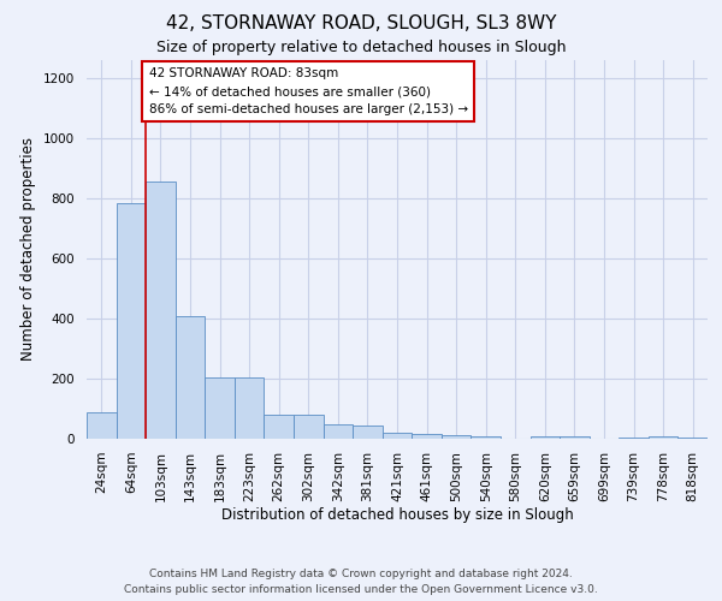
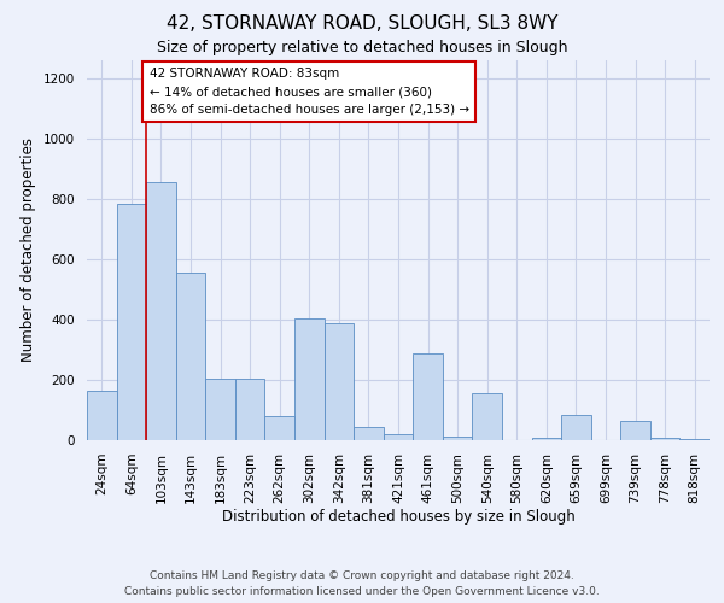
24sqm: 90 -> 165
143sqm: 410 -> 555
302sqm: 80 -> 405
342sqm: 50 -> 390
461sqm: 15 -> 290
540sqm: 8 -> 155
659sqm: 8 -> 85
739sqm: 5 -> 65
